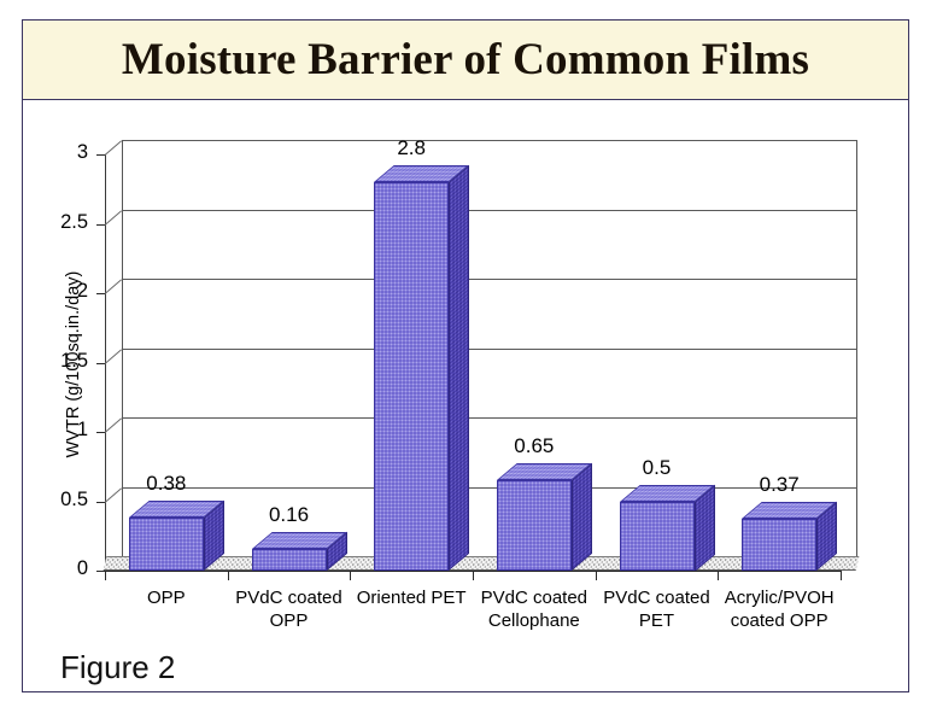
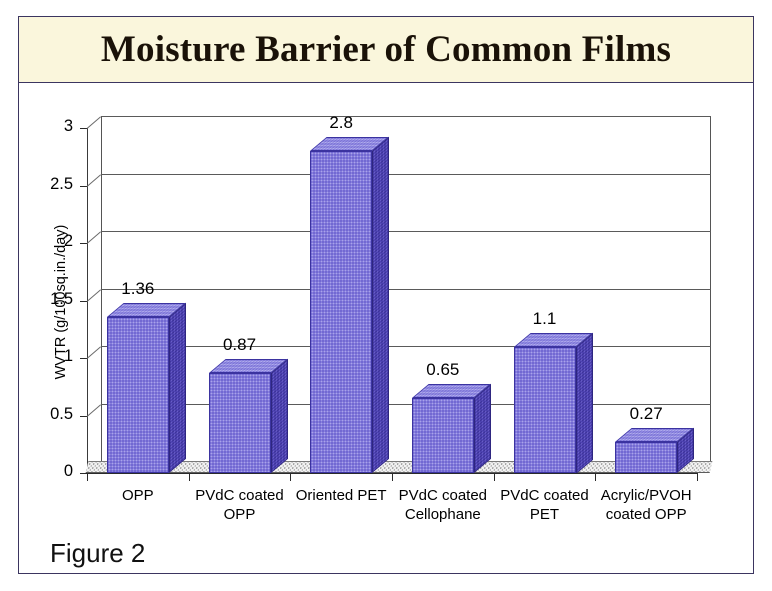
OPP: 0.38 -> 1.36
PVdC coated OPP: 0.16 -> 0.87
PVdC coated PET: 0.5 -> 1.1
Acrylic/PVOH coated OPP: 0.37 -> 0.27
